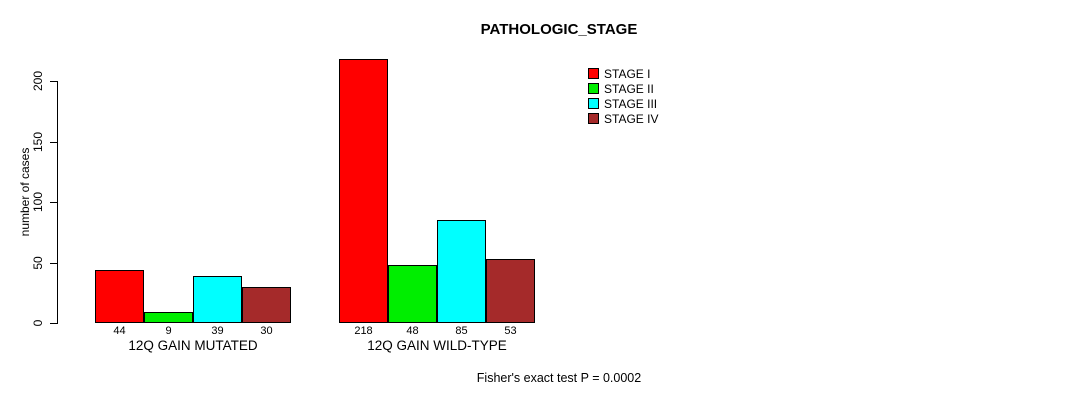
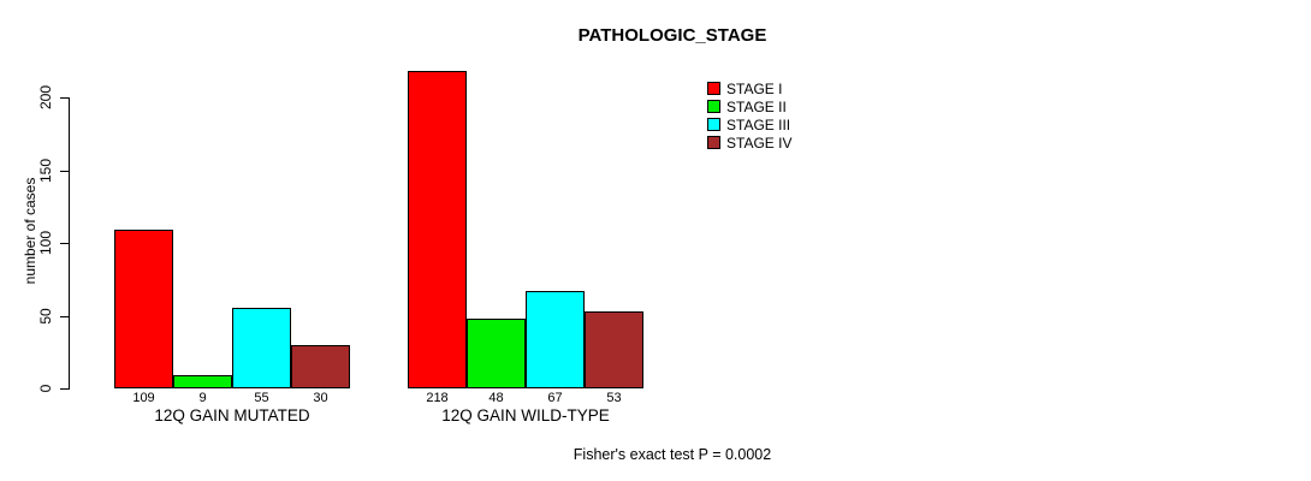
STAGE I/12Q GAIN MUTATED: 44 -> 109
STAGE III/12Q GAIN MUTATED: 39 -> 55
STAGE III/12Q GAIN WILD-TYPE: 85 -> 67
